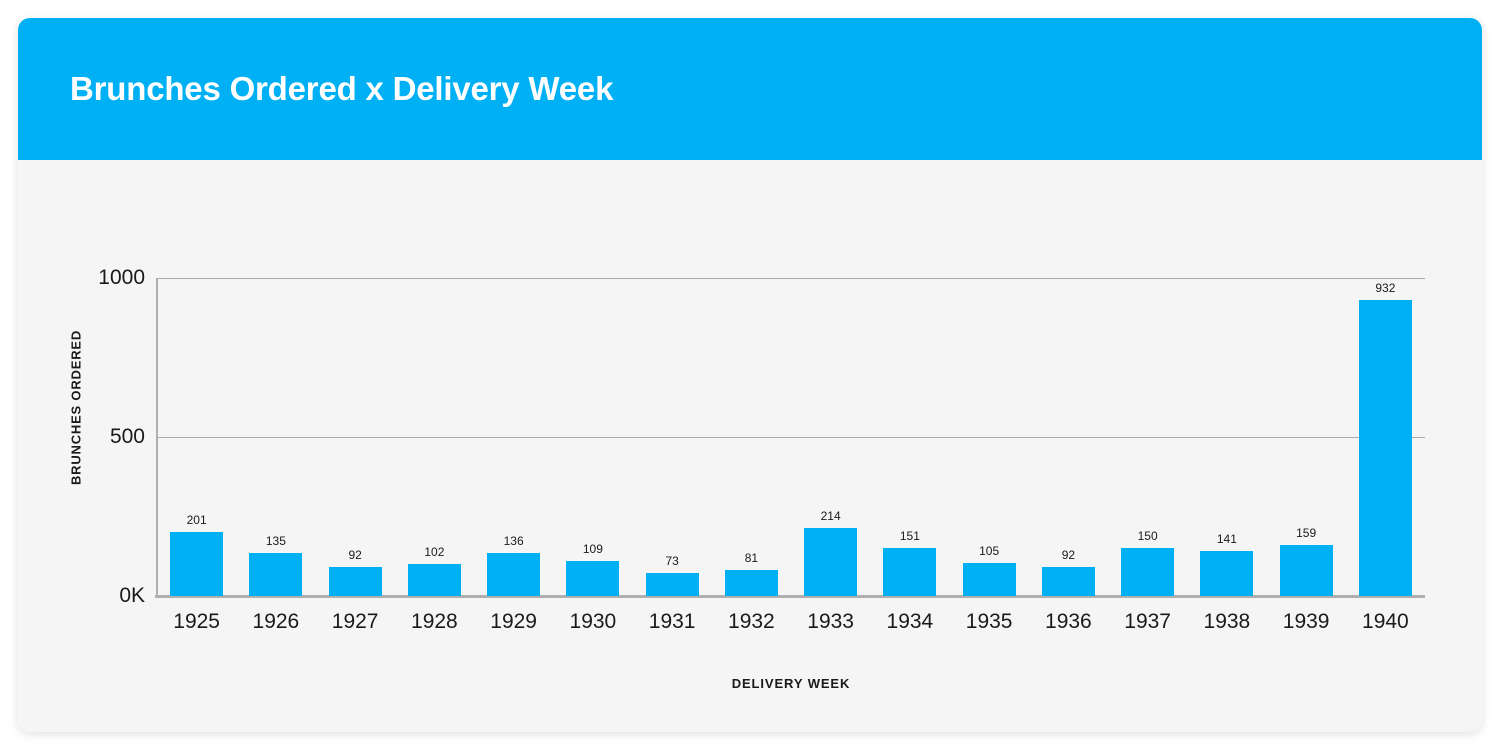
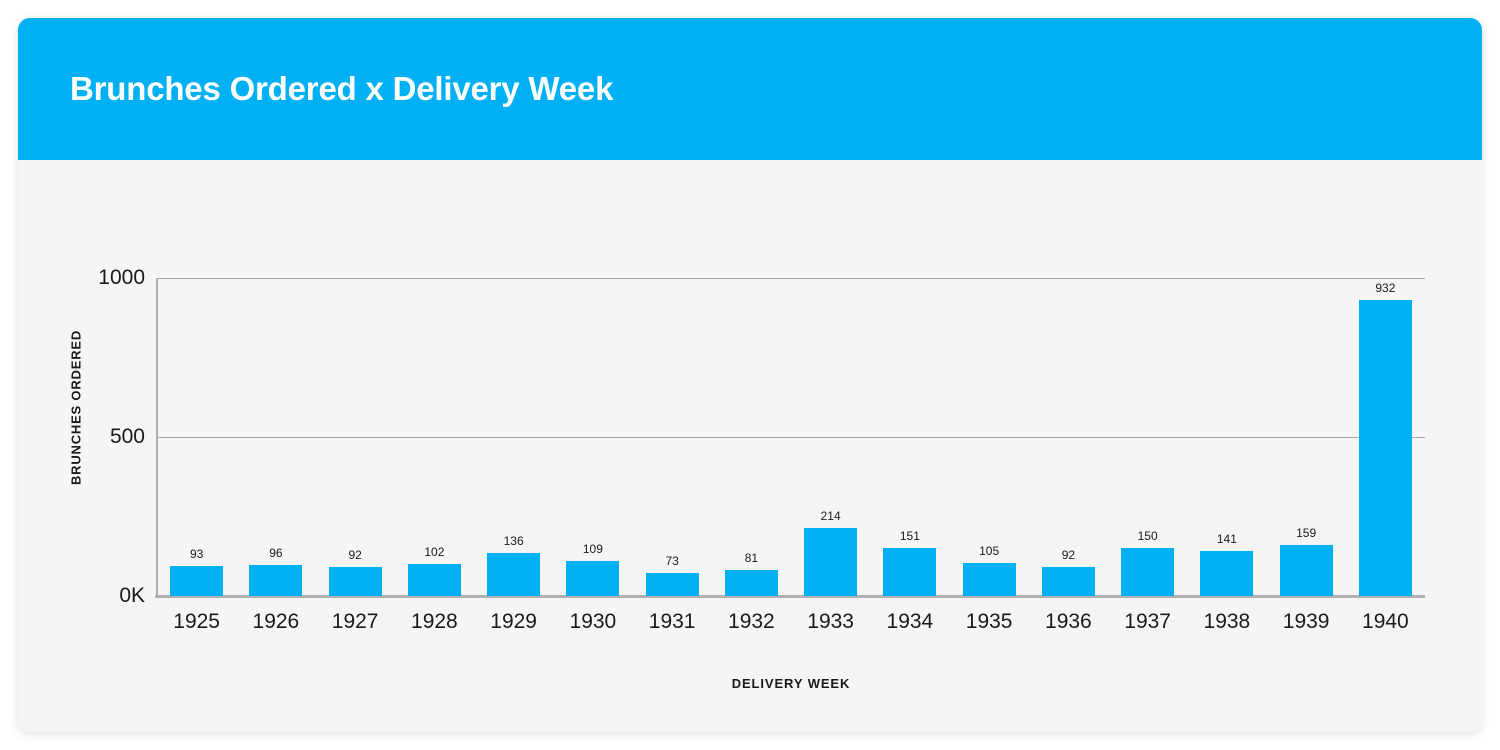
1925: 201 -> 93
1926: 135 -> 96
